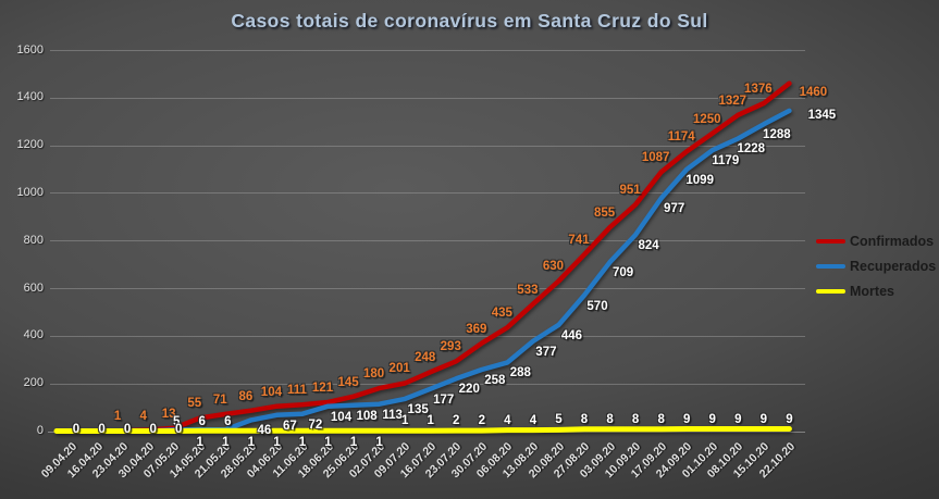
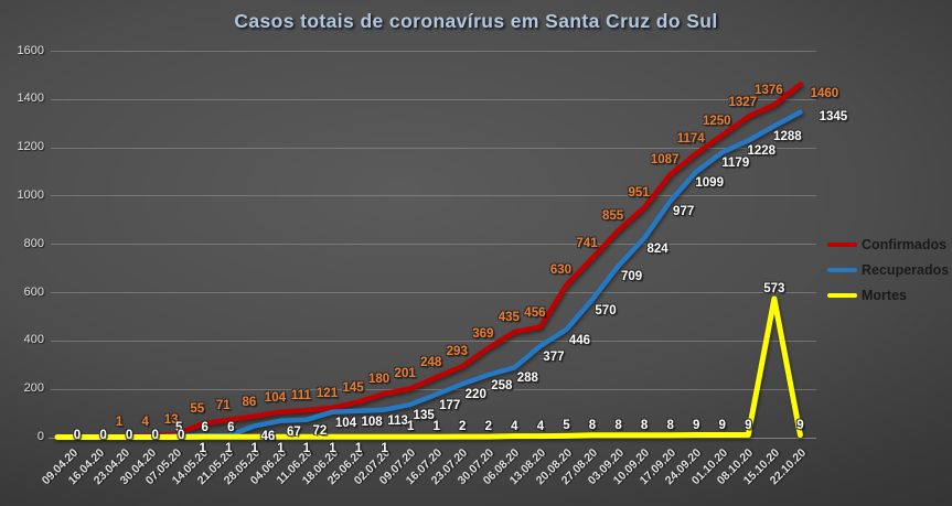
Confirmados/13.08.20: 533 -> 456
Mortes/15.10.20: 9 -> 573
